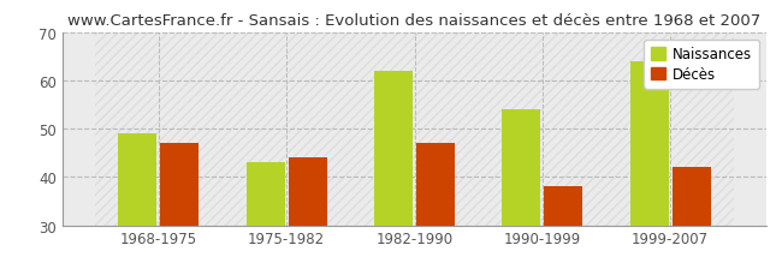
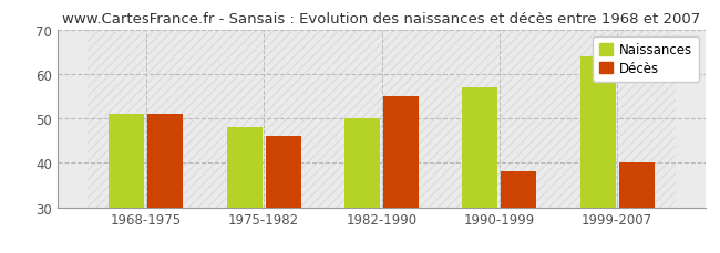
Naissances/1968-1975: 49 -> 51
Décès/1968-1975: 47 -> 51
Naissances/1975-1982: 43 -> 48
Décès/1975-1982: 44 -> 46
Naissances/1982-1990: 62 -> 50
Décès/1982-1990: 47 -> 55
Naissances/1990-1999: 54 -> 57
Décès/1999-2007: 42 -> 40
